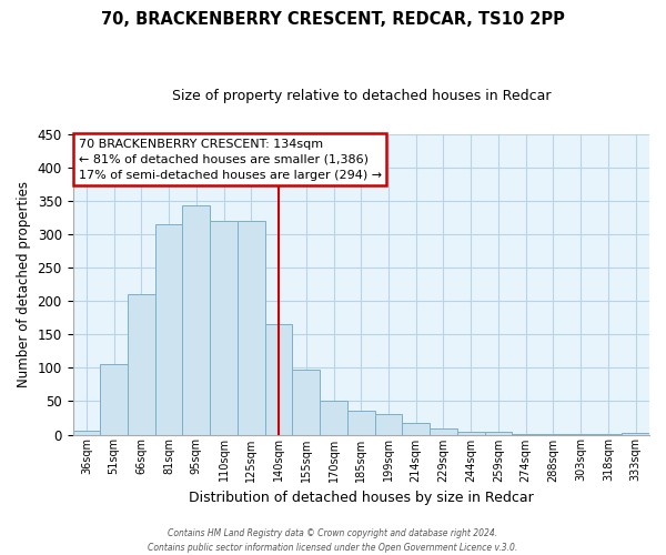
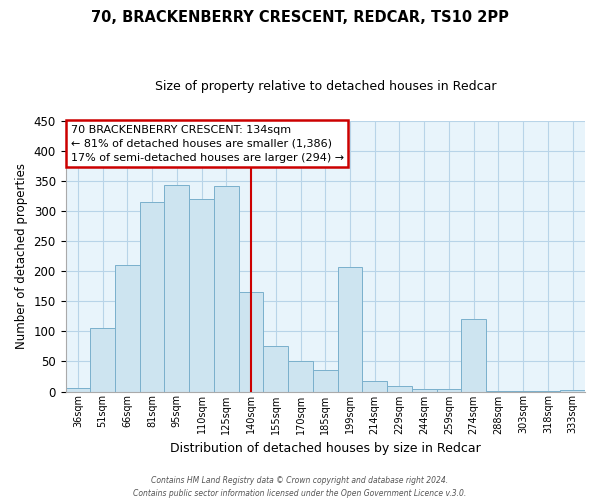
125sqm: 320 -> 342
155sqm: 97 -> 76
199sqm: 30 -> 206
274sqm: 1 -> 120
